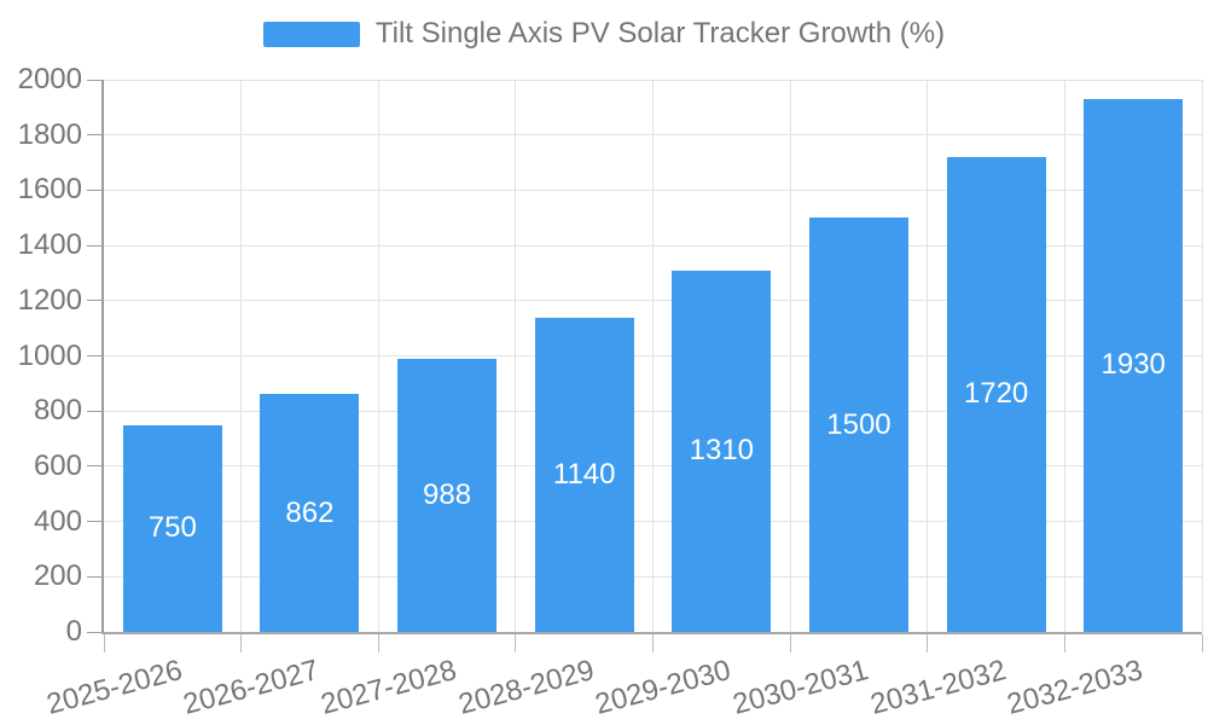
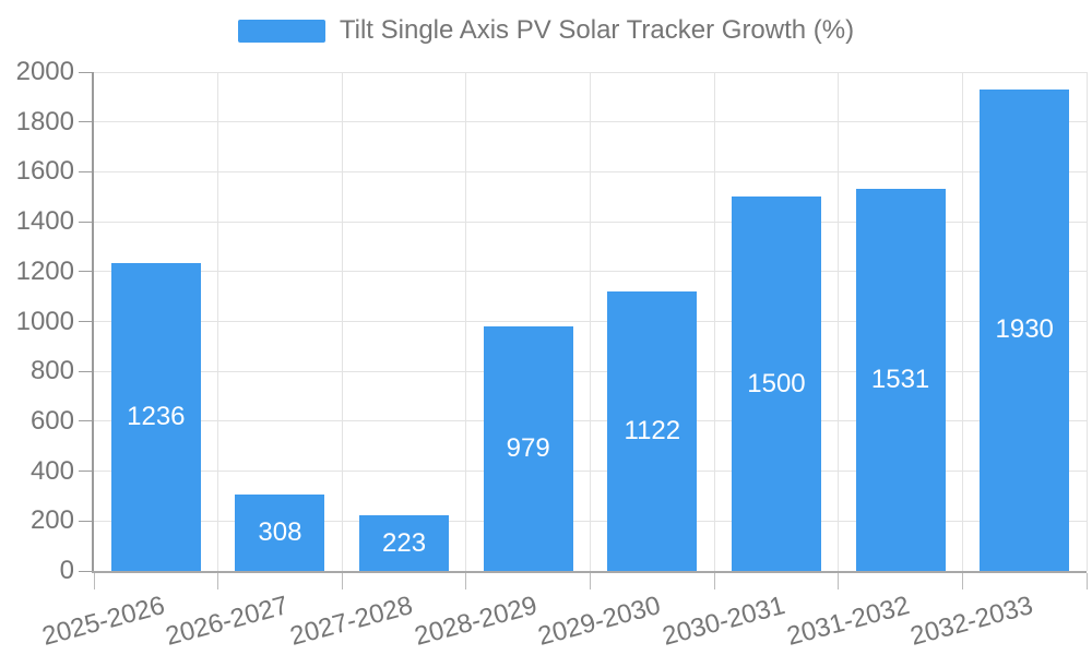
2025-2026: 750 -> 1236
2026-2027: 862 -> 308
2027-2028: 988 -> 223
2028-2029: 1140 -> 979
2029-2030: 1310 -> 1122
2031-2032: 1720 -> 1531
